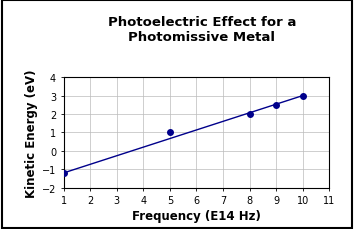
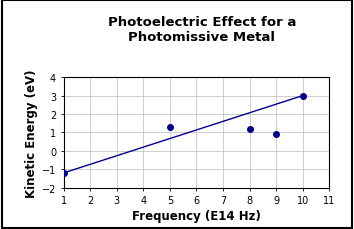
5: 1.0 -> 1.3
8: 2.0 -> 1.2
9: 2.5 -> 0.9
